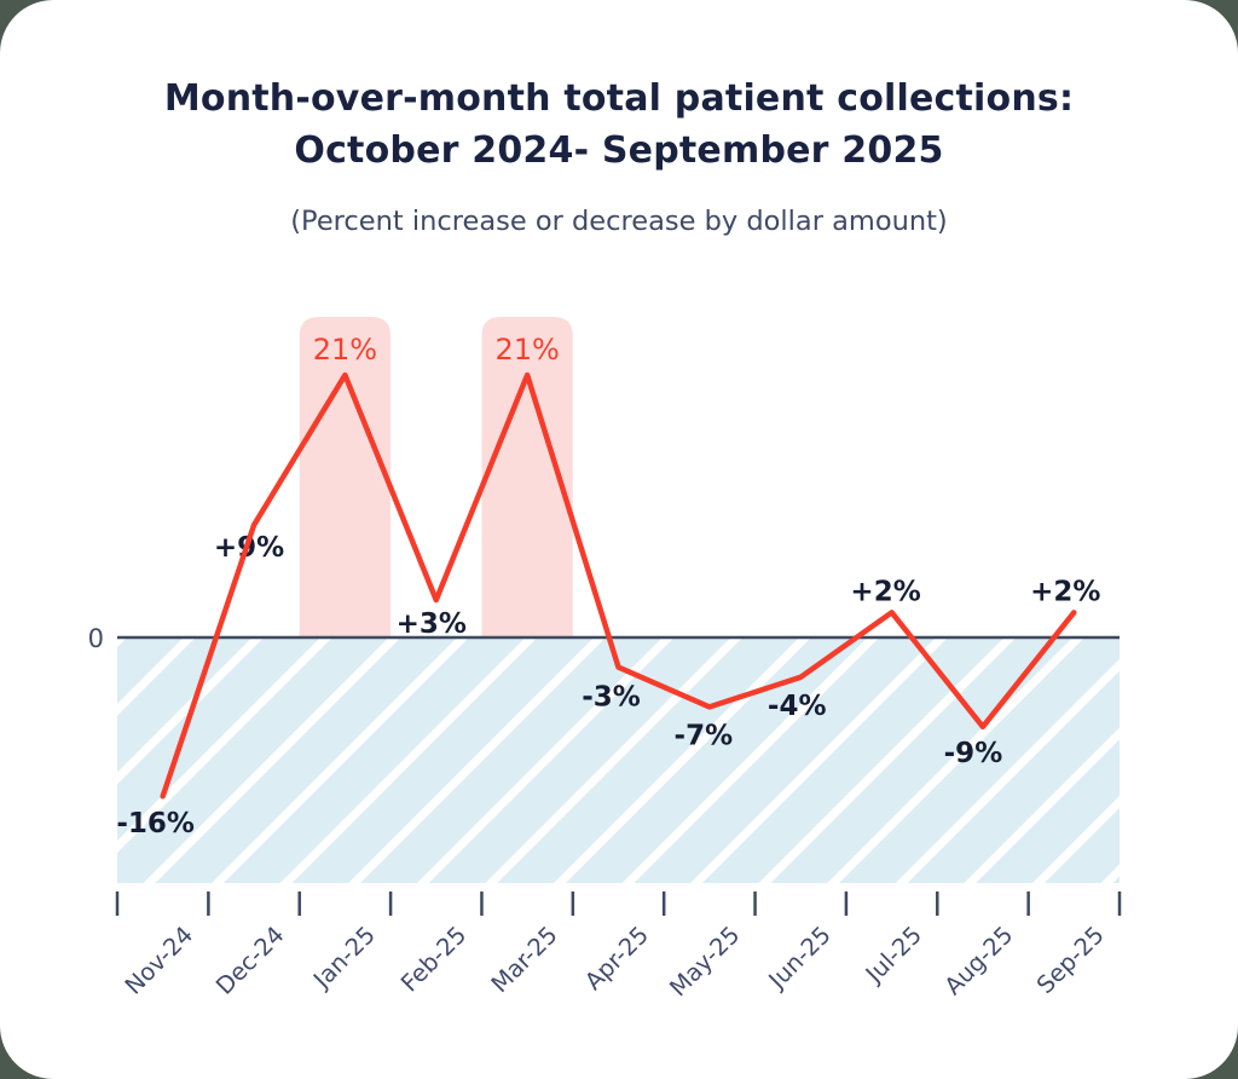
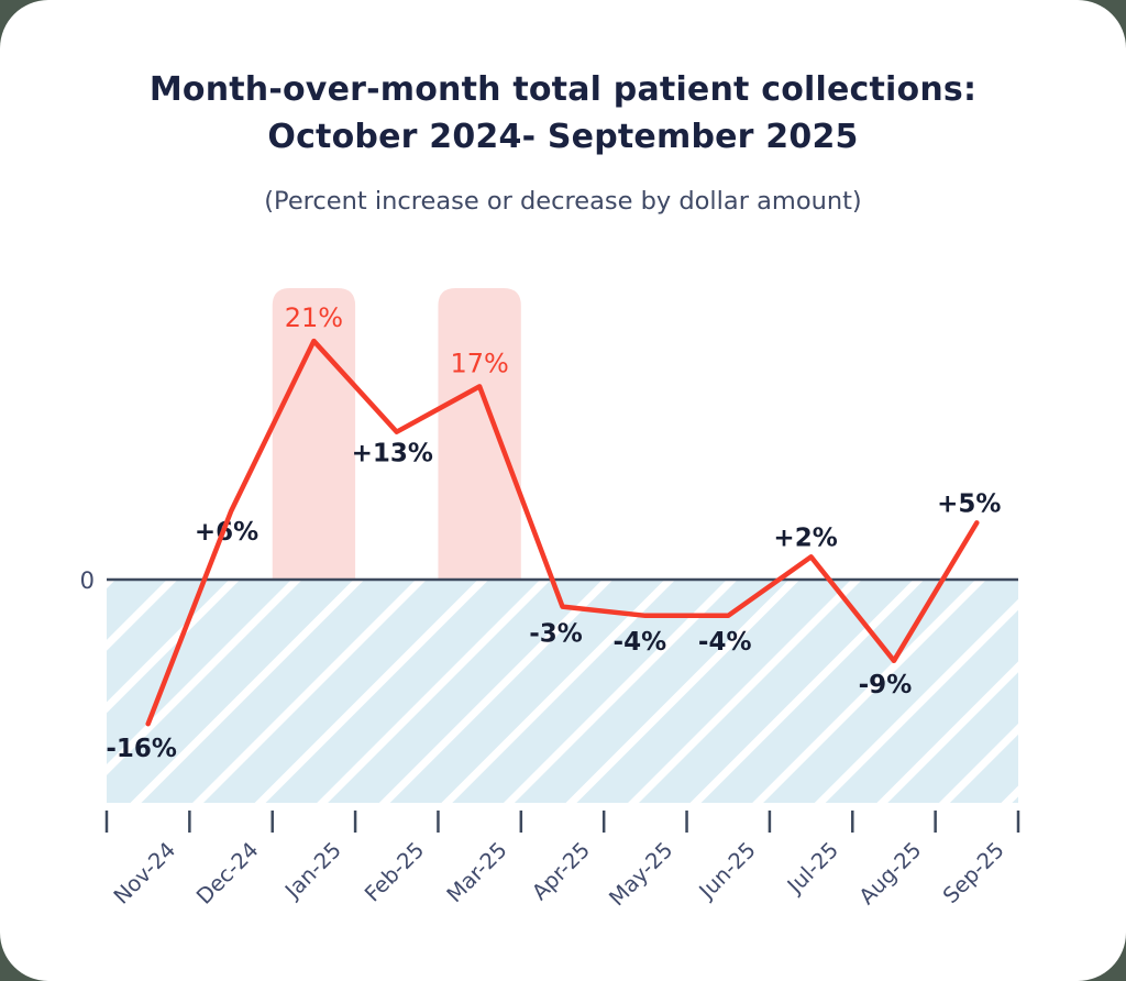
Dec-24: +9% -> +6%
Feb-25: +3% -> +13%
Mar-25: 21% -> 17%
May-25: -7% -> -4%
Sep-25: +2% -> +5%
